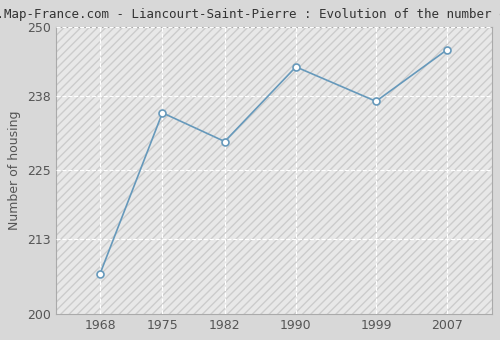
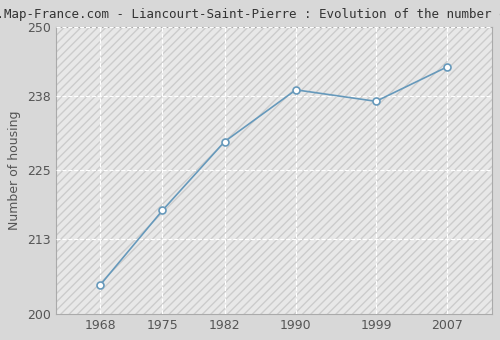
1968: 207 -> 205
1975: 235 -> 218
1990: 243 -> 239
2007: 246 -> 243
